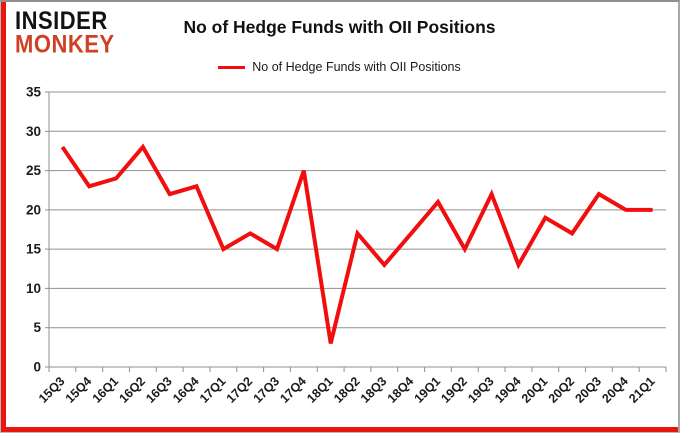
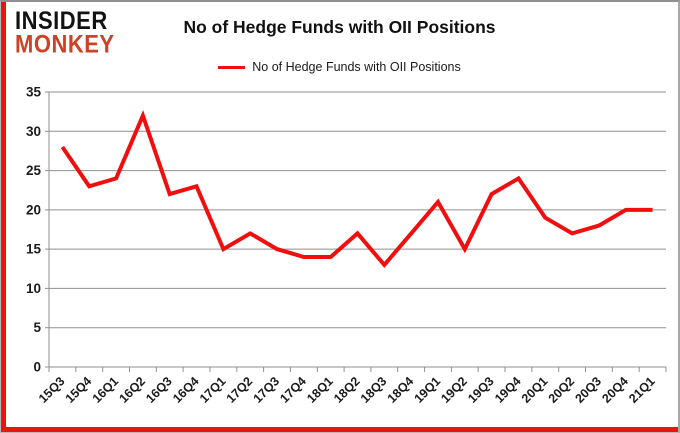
16Q2: 28 -> 32
17Q4: 25 -> 14
18Q1: 3 -> 14
19Q4: 13 -> 24
20Q3: 22 -> 18
